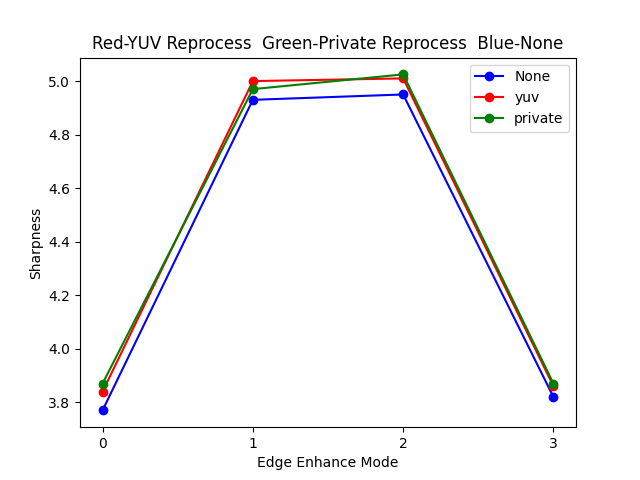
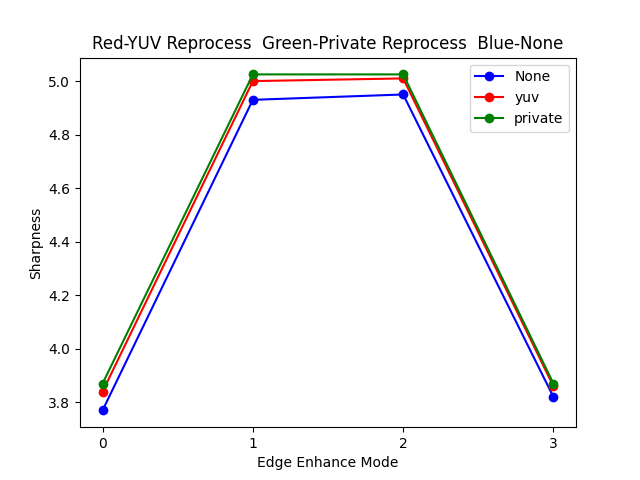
private/1: 4.970 -> 5.025
